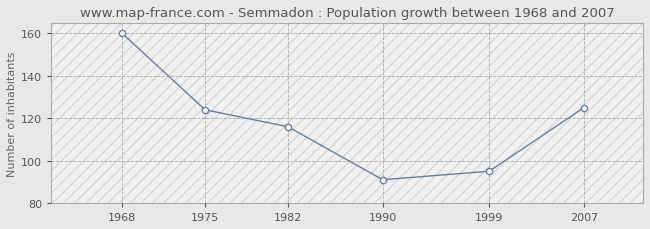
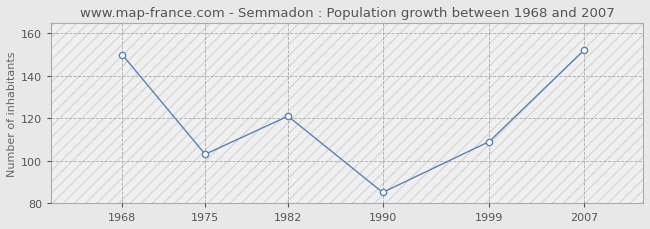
1968: 160 -> 150
1975: 124 -> 103
1982: 116 -> 121
1990: 91 -> 85
1999: 95 -> 109
2007: 125 -> 152
